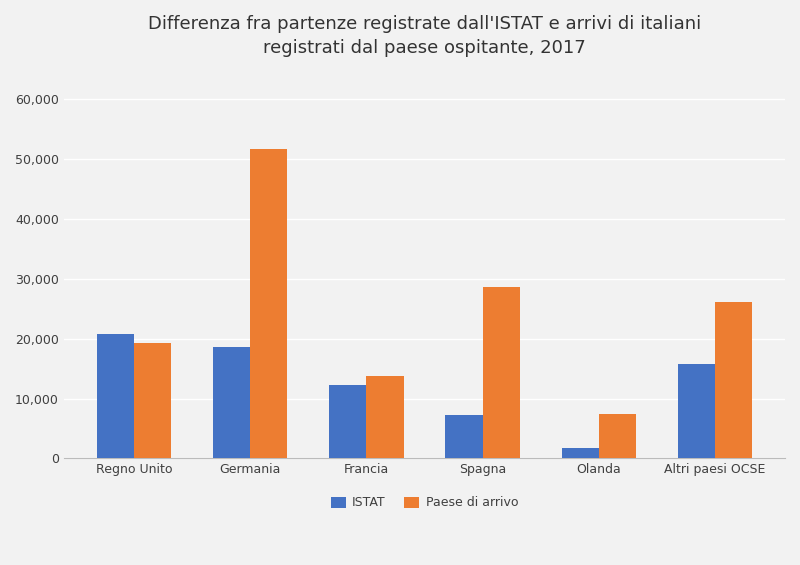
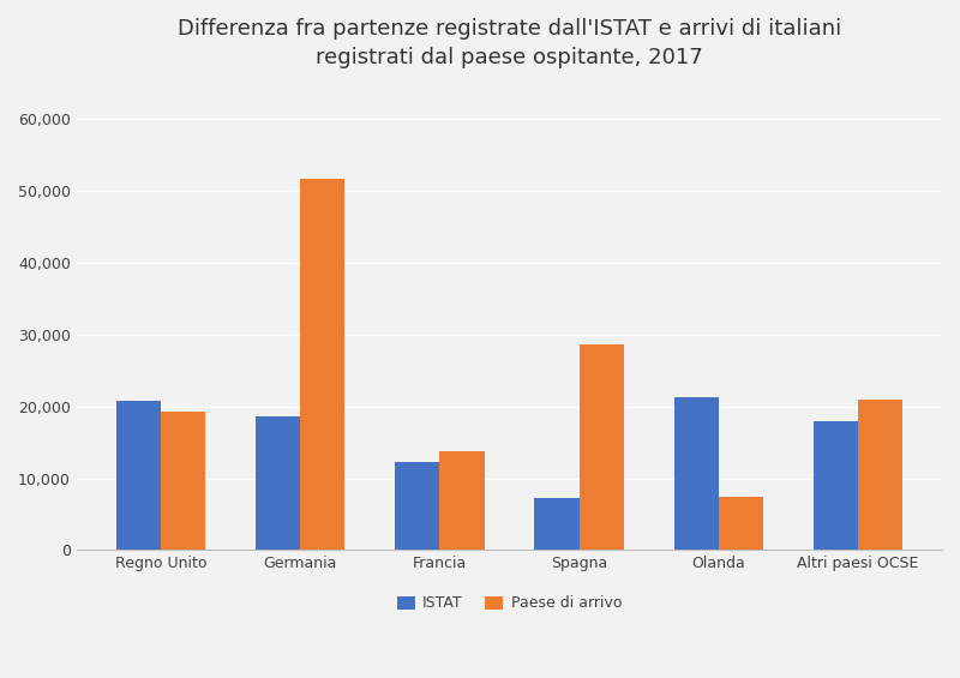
ISTAT/Olanda: 1,800 -> 21,200
ISTAT/Altri paesi OCSE: 15,800 -> 18,000
Paese di arrivo/Altri paesi OCSE: 26,200 -> 21,000
